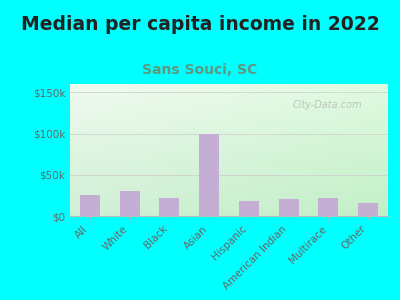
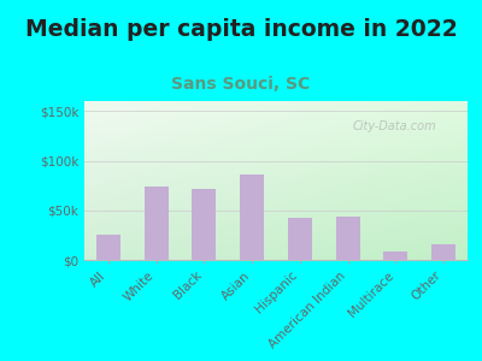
White: $30k -> $74k
Black: $22k -> $72k
Asian: $100k -> $86k
Hispanic: $18k -> $42k
American Indian: $21k -> $44k
Multirace: $22k -> $8k
